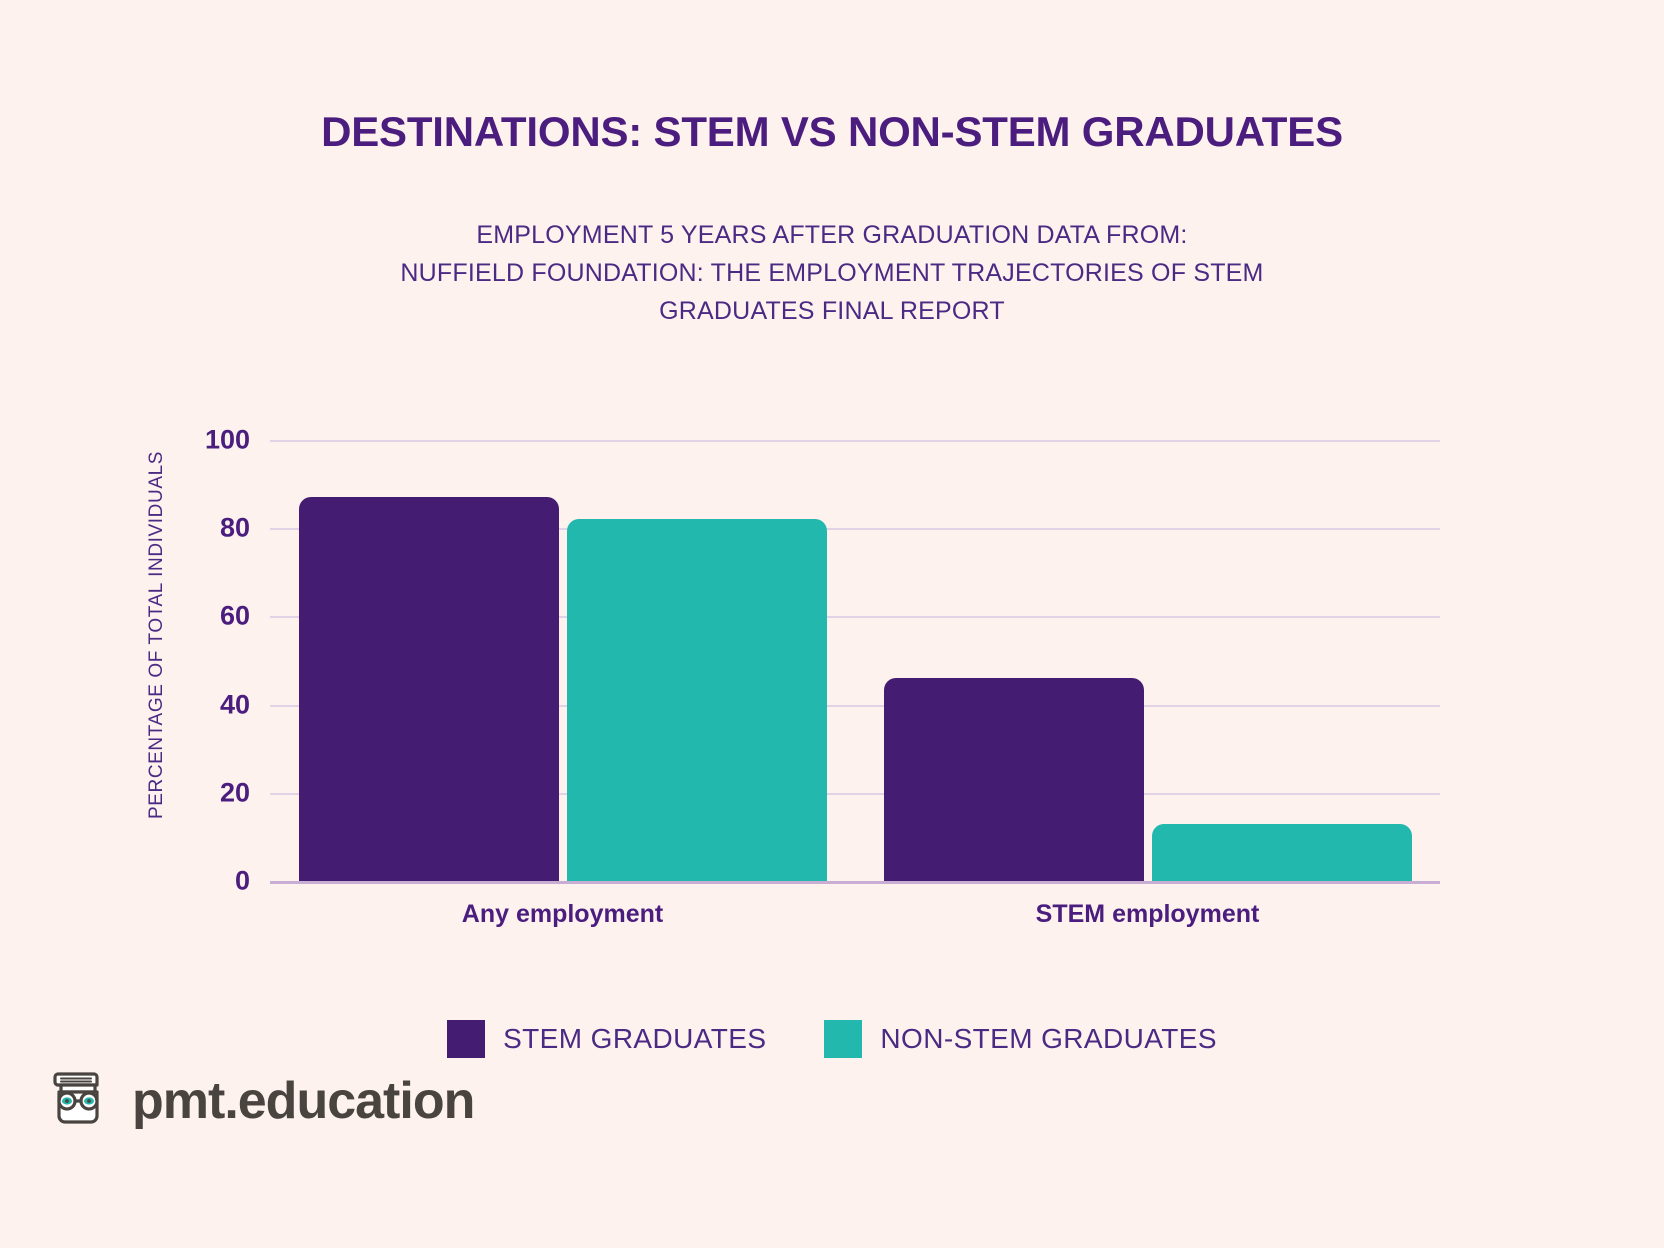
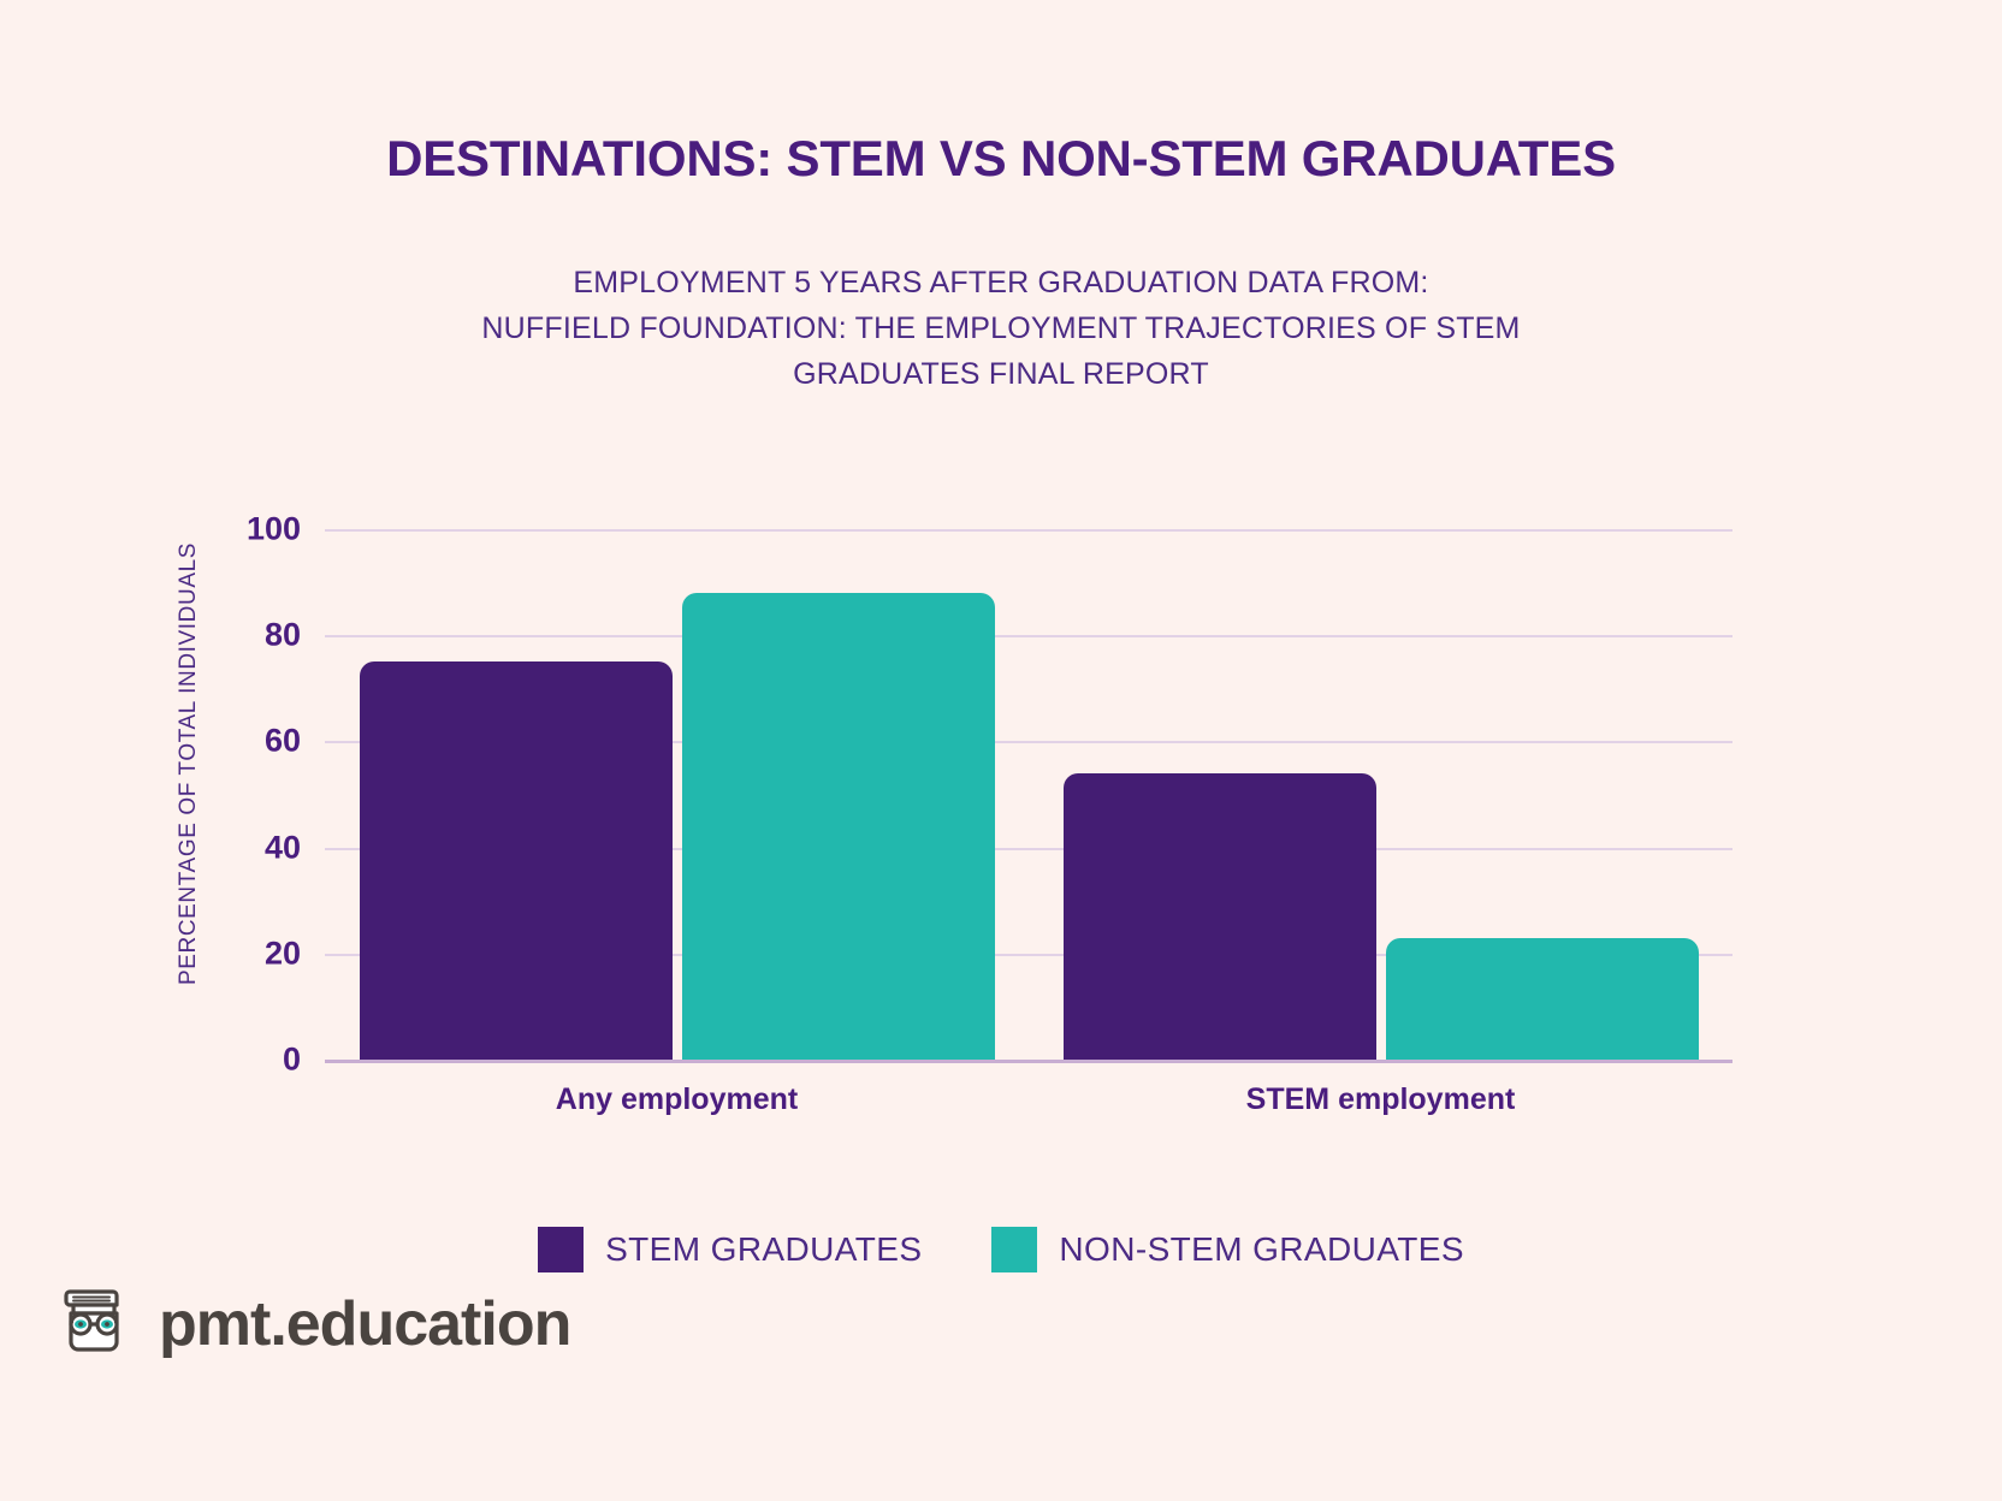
STEM GRADUATES/Any employment: 87 -> 75
NON-STEM GRADUATES/Any employment: 82 -> 88
STEM GRADUATES/STEM employment: 46 -> 54
NON-STEM GRADUATES/STEM employment: 13 -> 23
